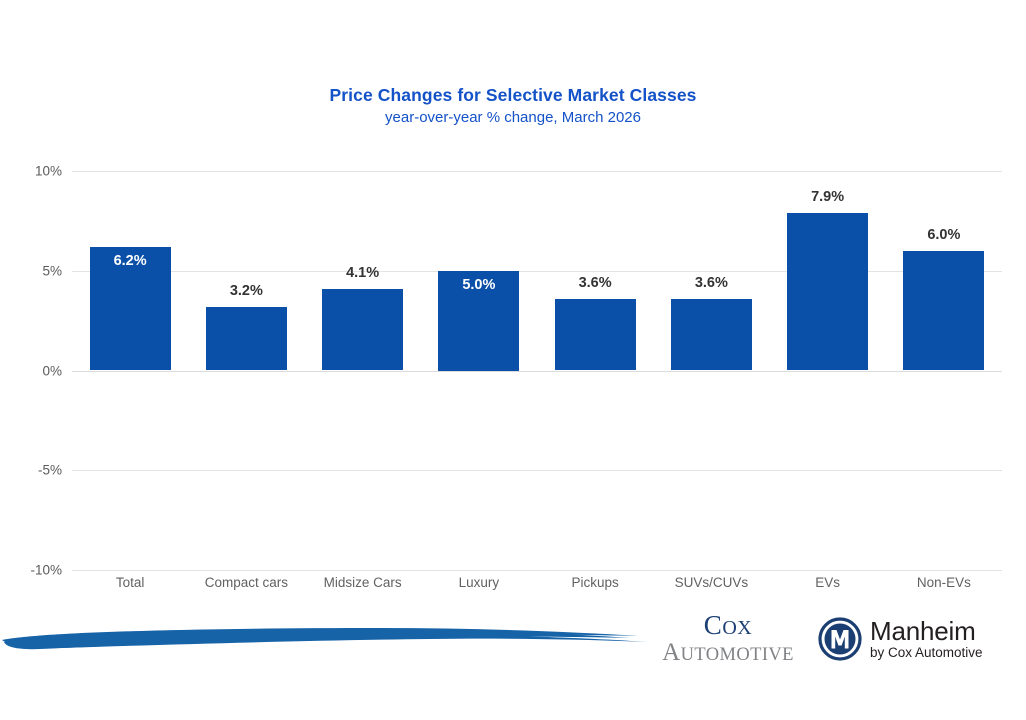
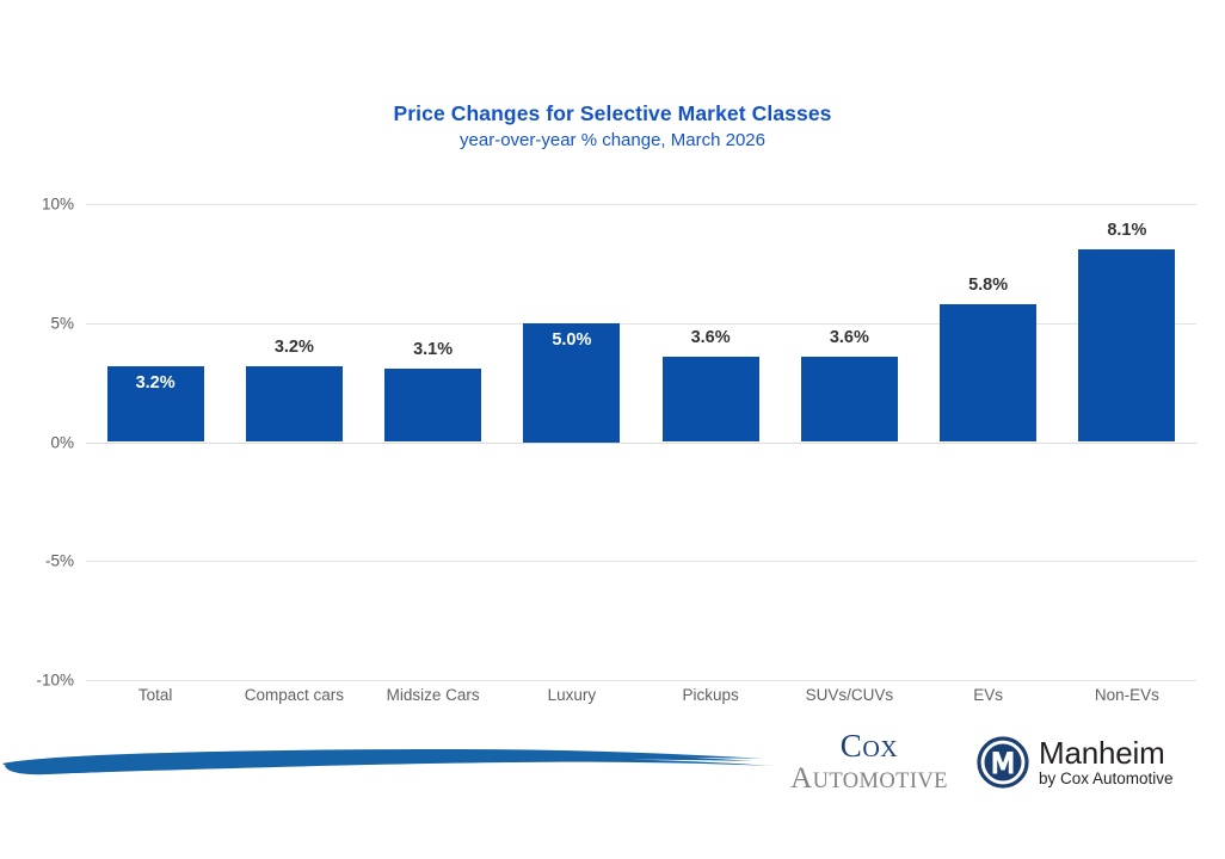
Total: 6.2% -> 3.2%
Midsize Cars: 4.1% -> 3.1%
EVs: 7.9% -> 5.8%
Non-EVs: 6.0% -> 8.1%
